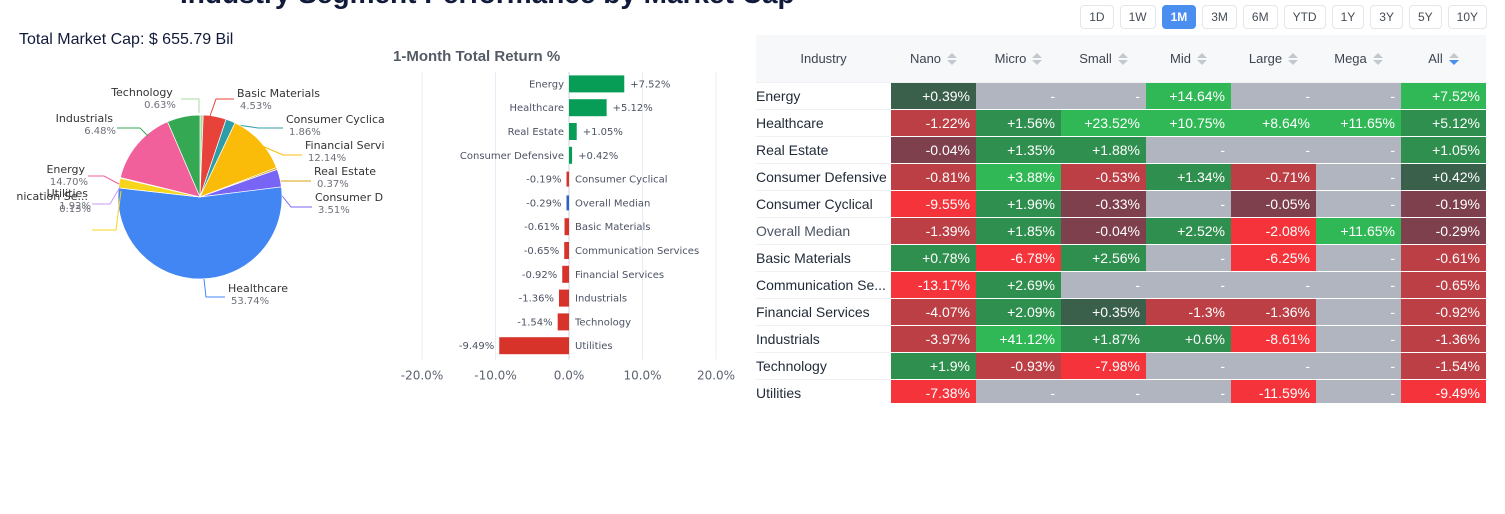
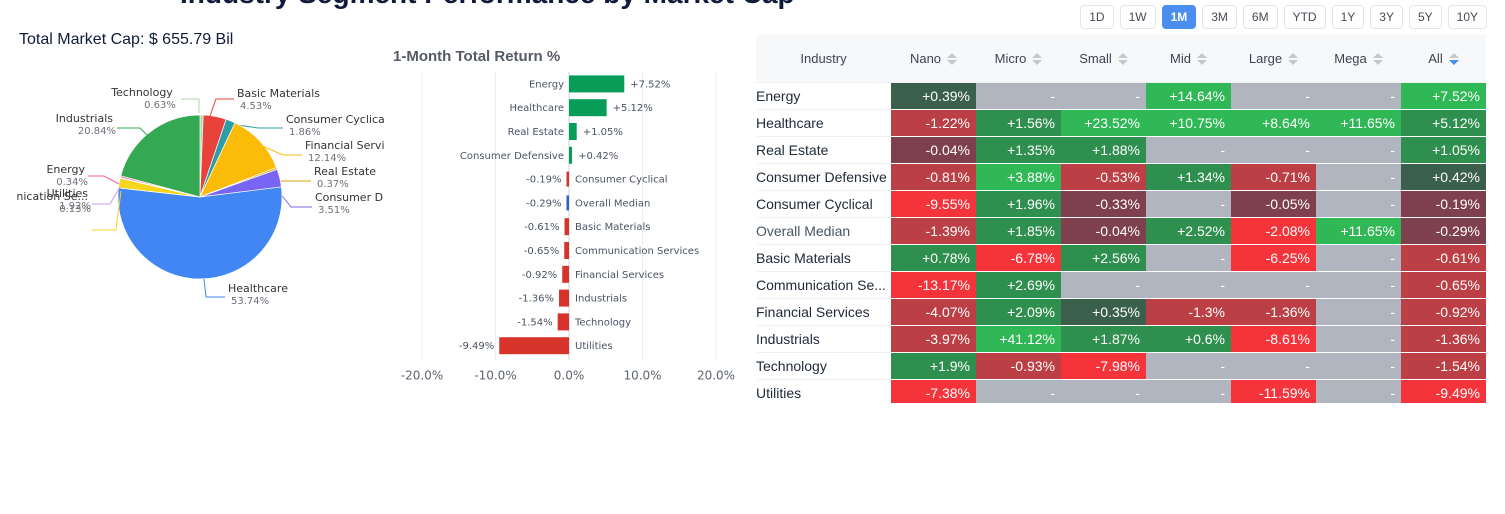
Total Market Cap: $ 655.79 Bil/Energy: 14.70% -> 0.34%
Total Market Cap: $ 655.79 Bil/Industrials: 6.48% -> 20.84%
